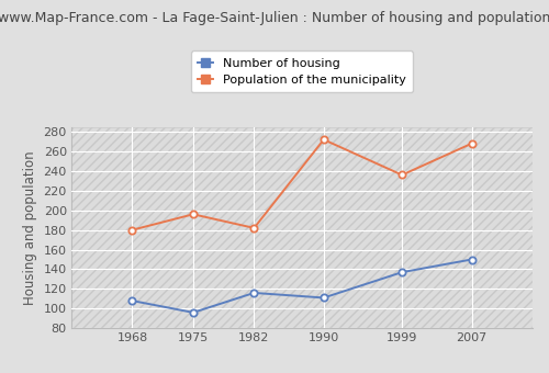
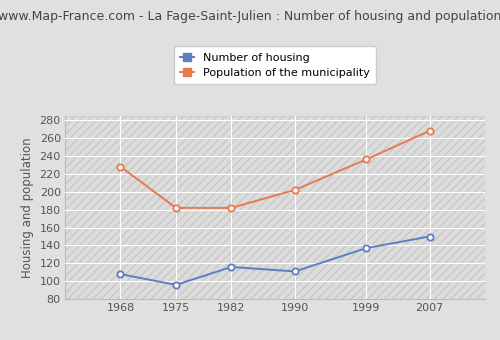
Population of the municipality/1968: 180 -> 228
Population of the municipality/1975: 196 -> 182
Population of the municipality/1990: 272 -> 202
